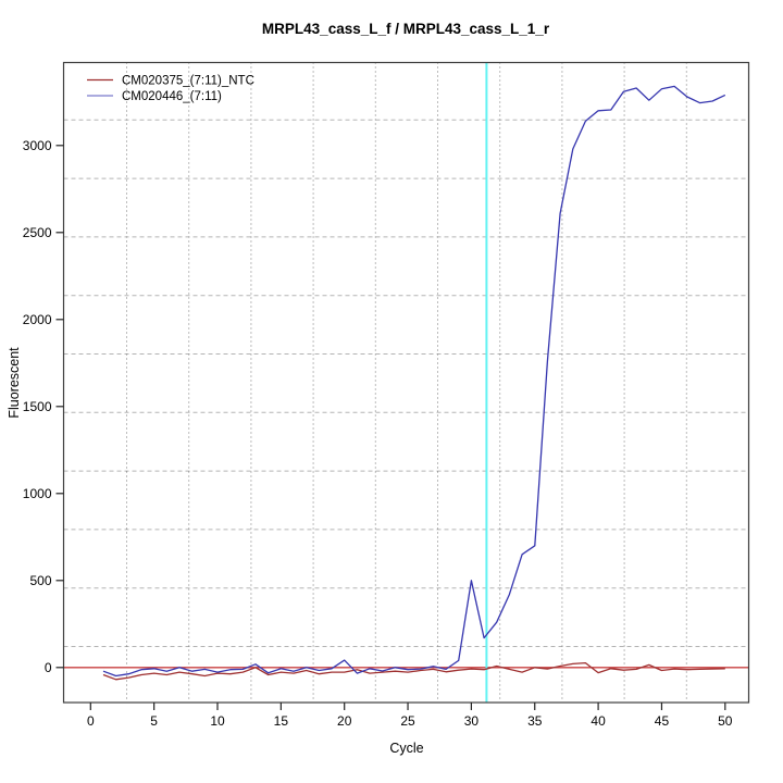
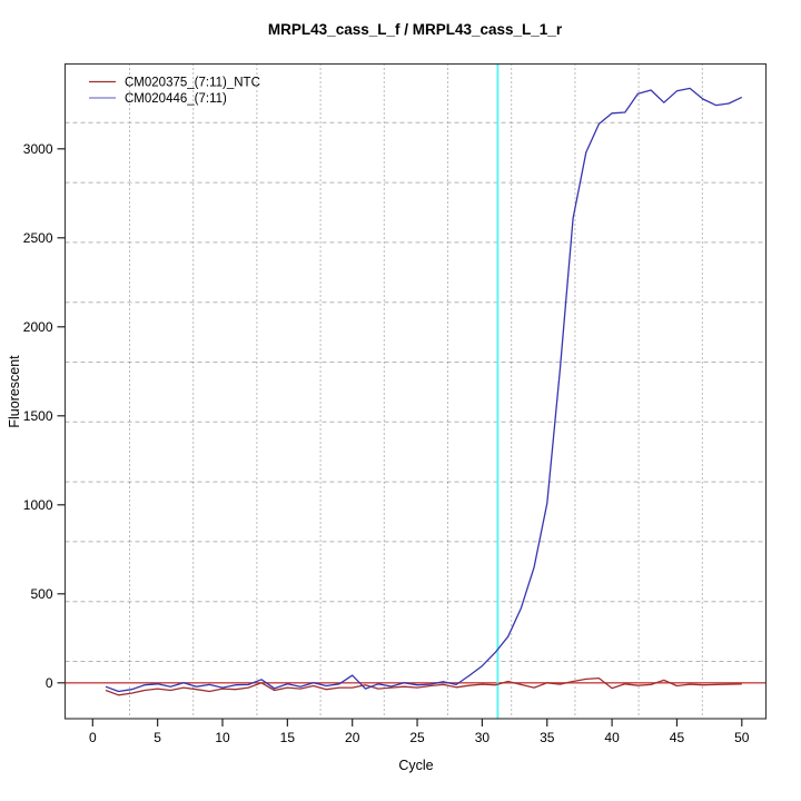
CM020446_(7:11)/30: 500 -> 100
CM020446_(7:11)/35: 700 -> 1010
